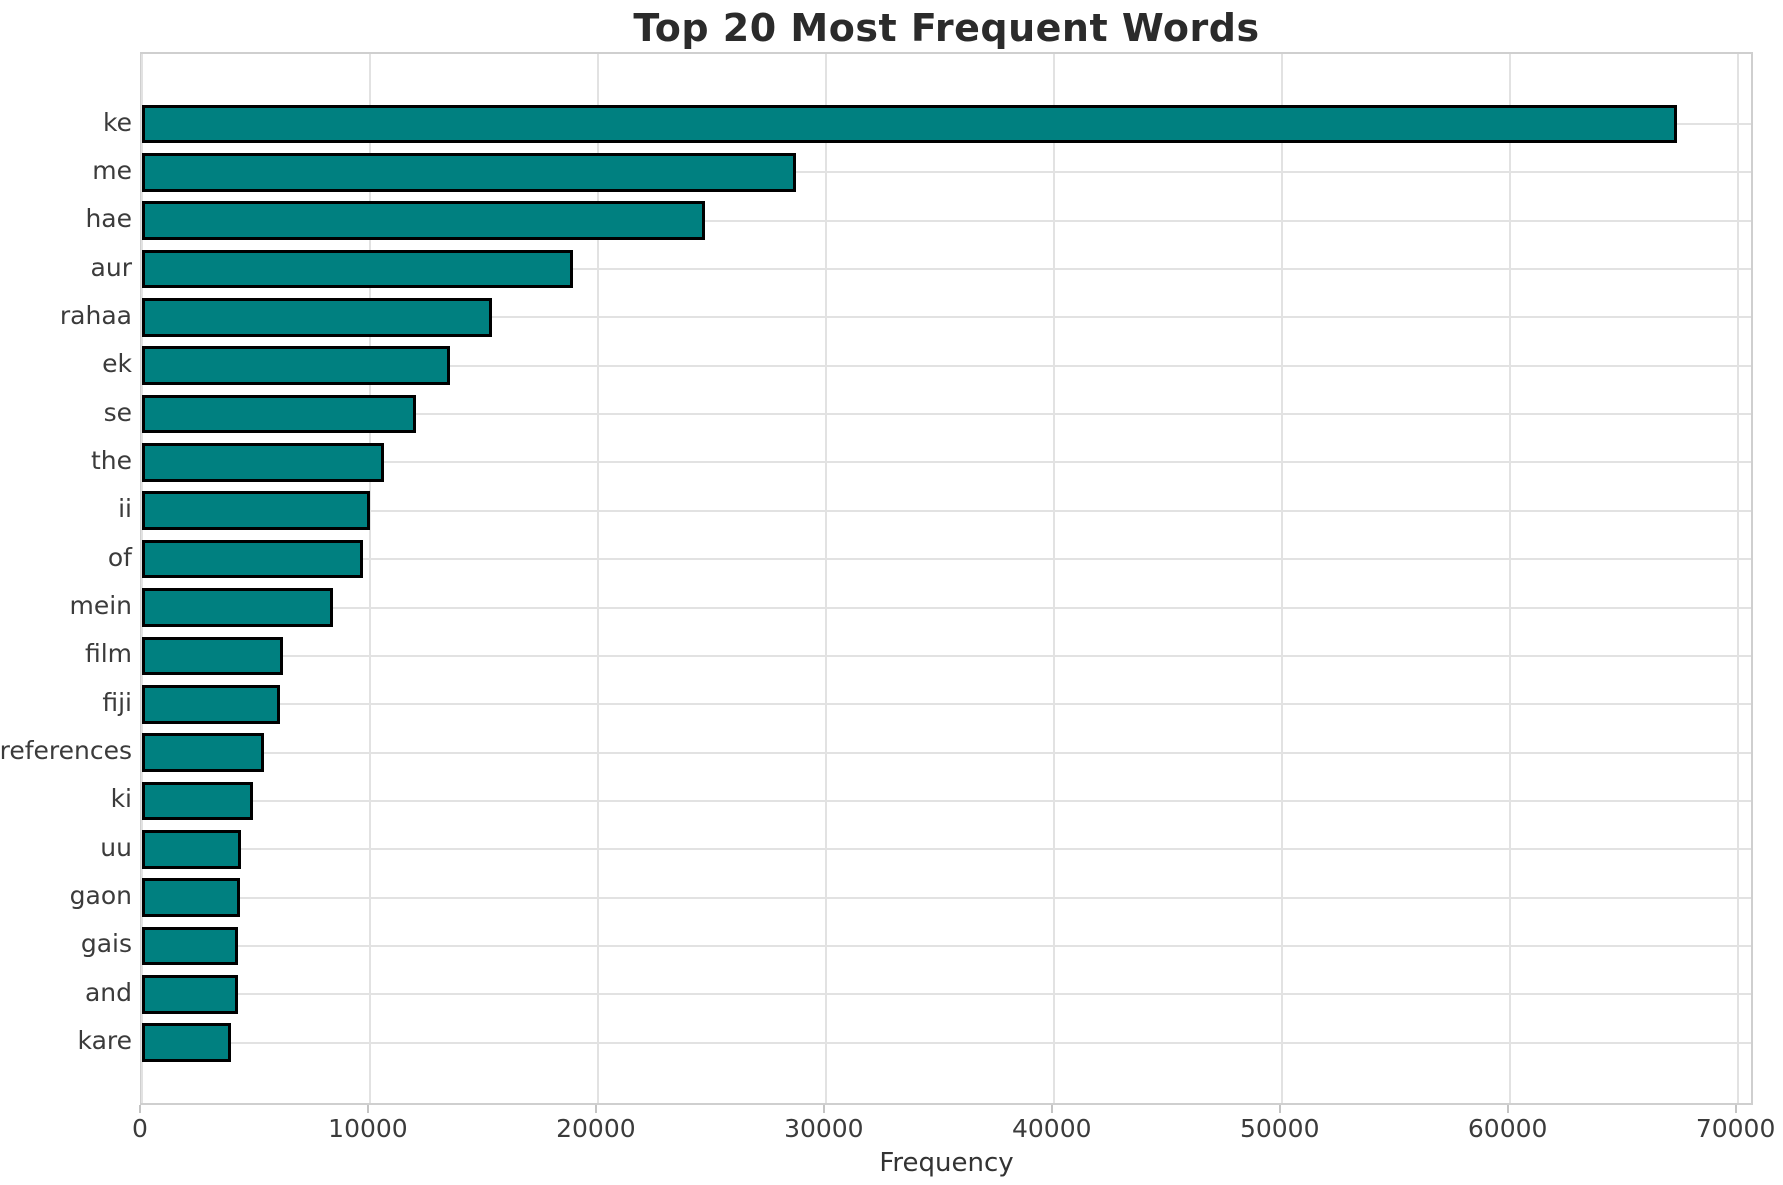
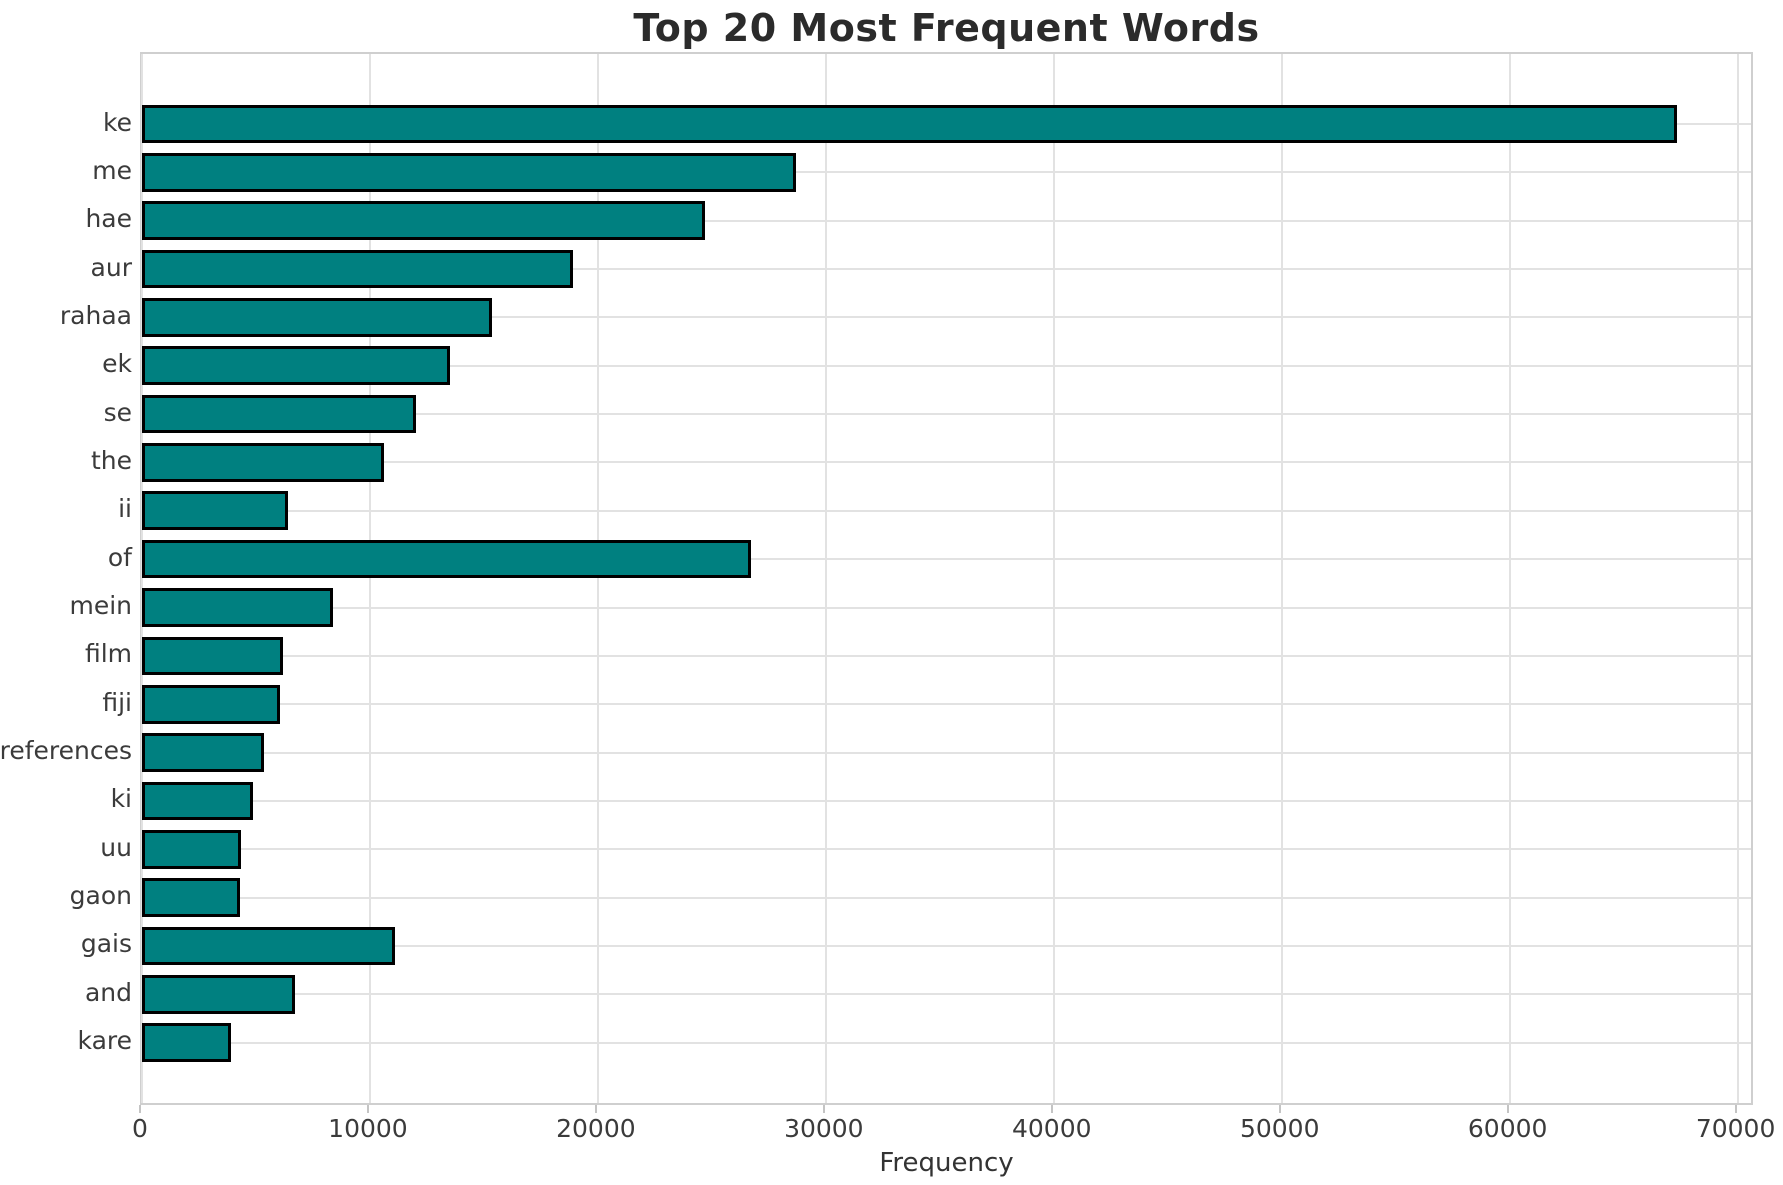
ii: 10000 -> 6400
of: 9700 -> 26700
gais: 4200 -> 11100
and: 4200 -> 6700
